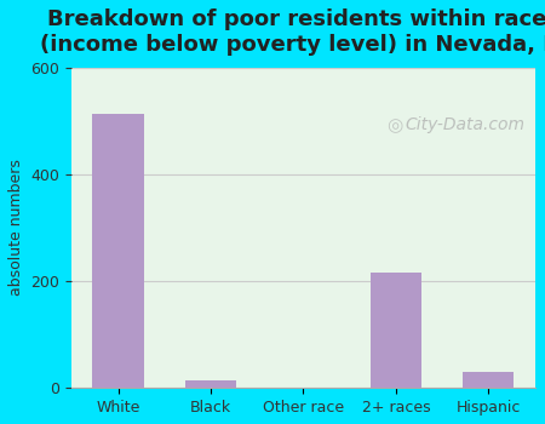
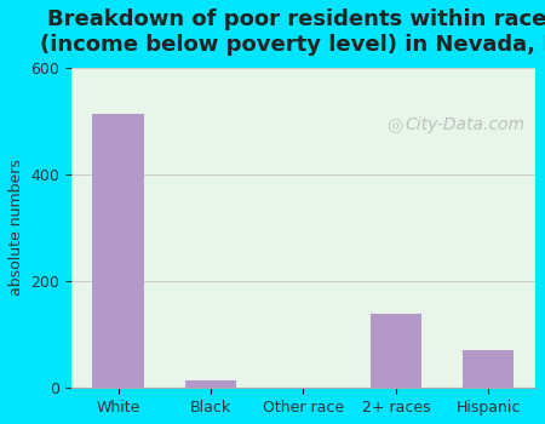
2+ races: 215 -> 140
Hispanic: 30 -> 72
